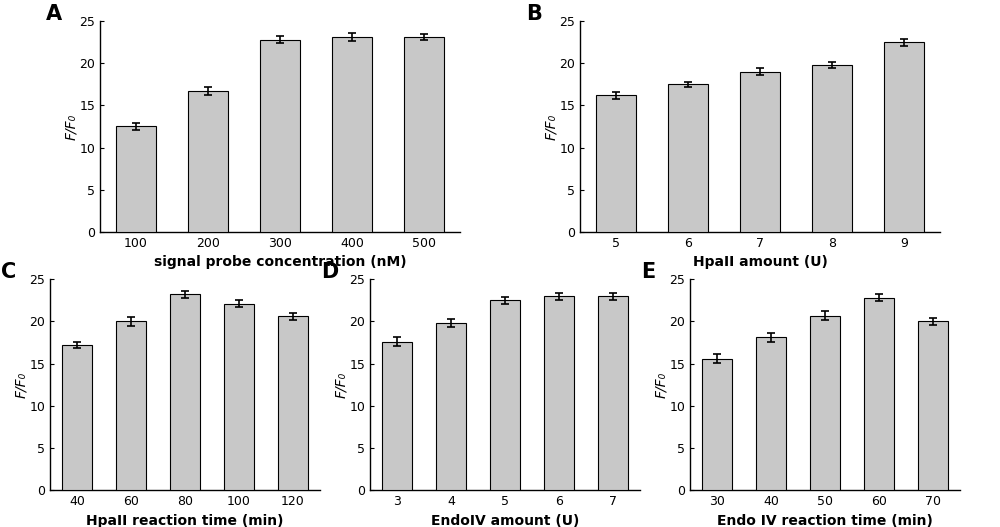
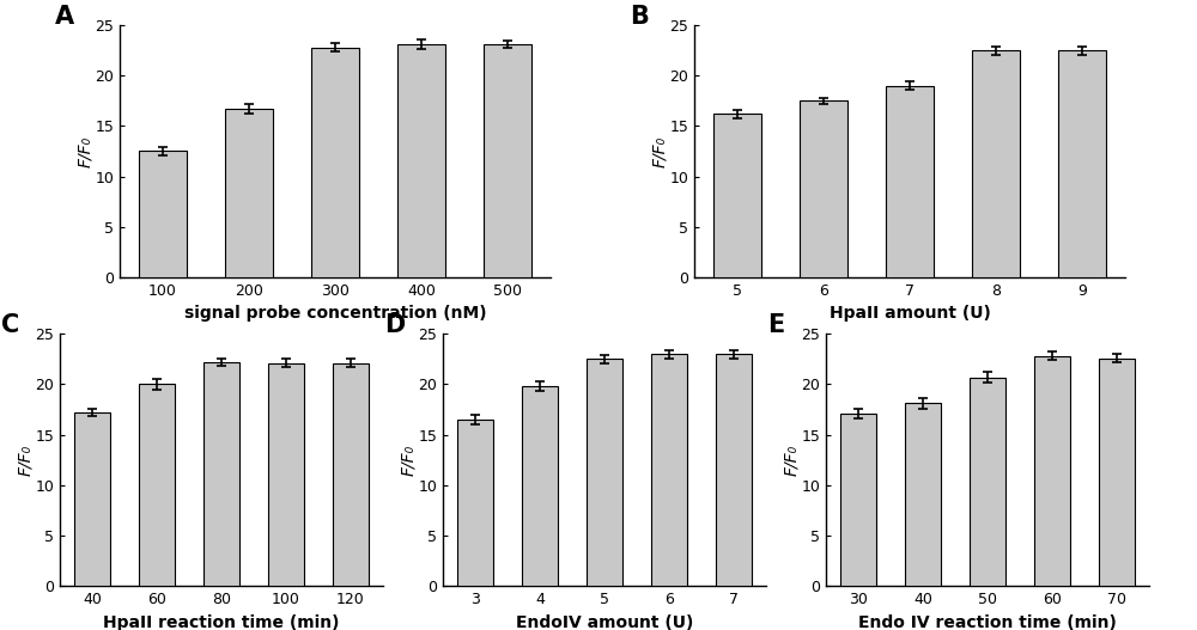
8: 19.8 -> 22.5
80: 23.2 -> 22.2
120: 20.6 -> 22.1
3: 17.6 -> 16.5
30: 15.6 -> 17.1
70: 20.0 -> 22.6
